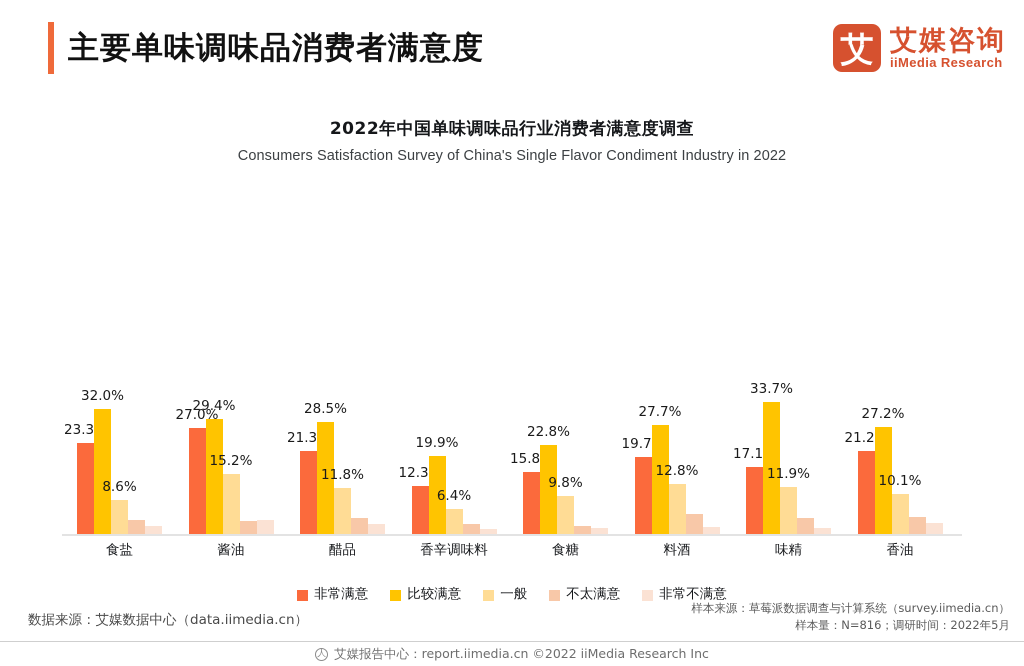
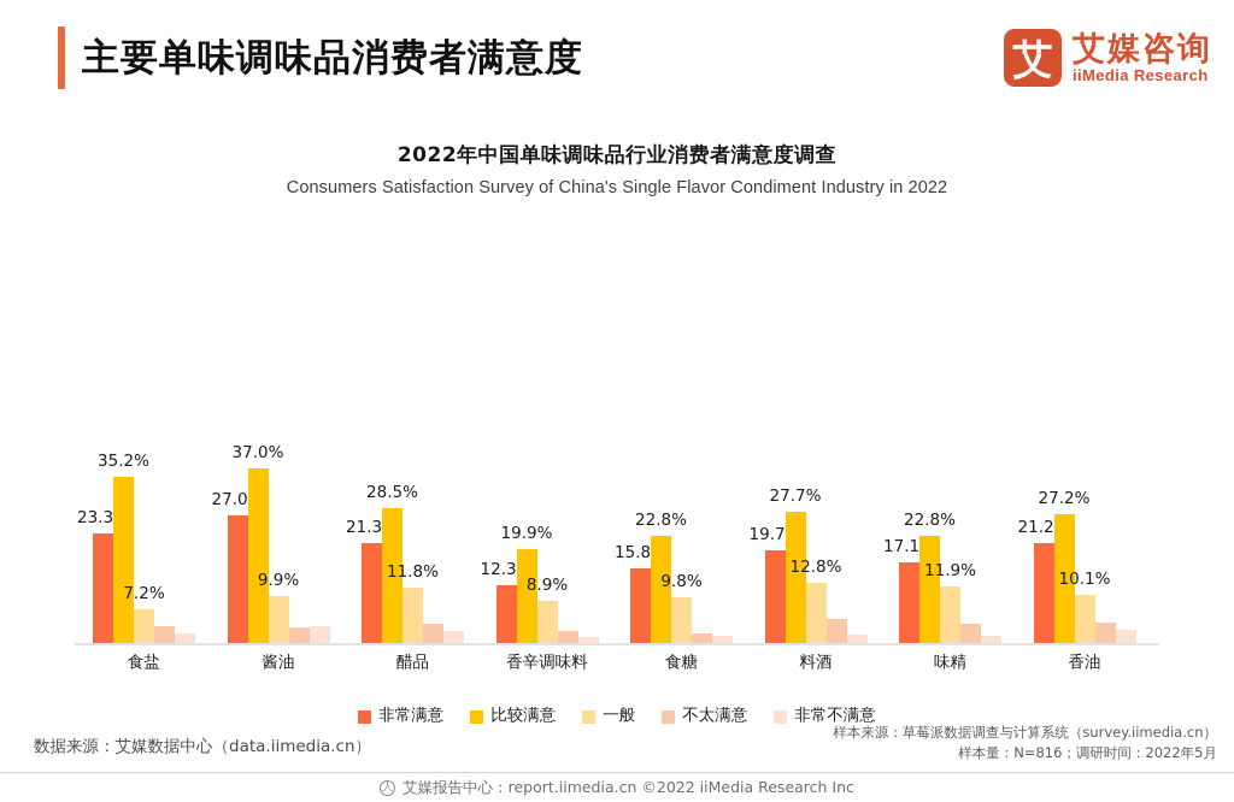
比较满意/食盐: 32.0% -> 35.2%
一般/食盐: 8.6% -> 7.2%
比较满意/酱油: 29.4% -> 37.0%
一般/酱油: 15.2% -> 9.9%
一般/香辛调味料: 6.4% -> 8.9%
比较满意/味精: 33.7% -> 22.8%
